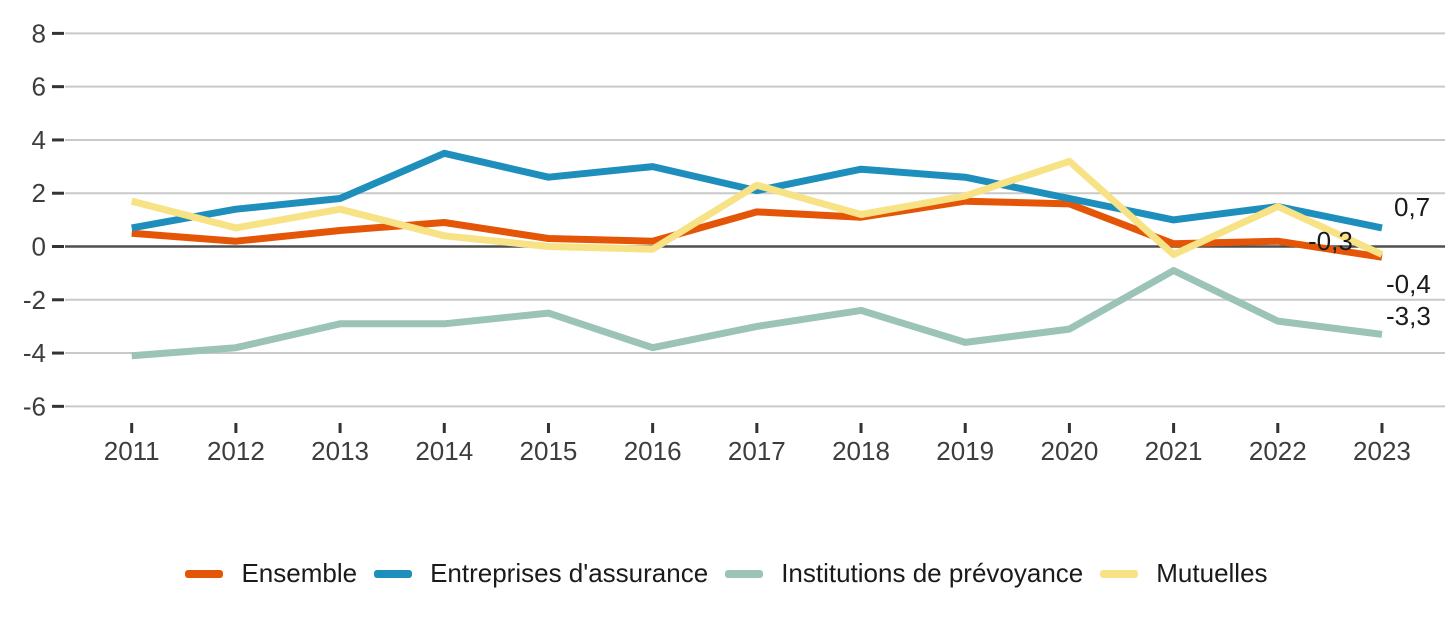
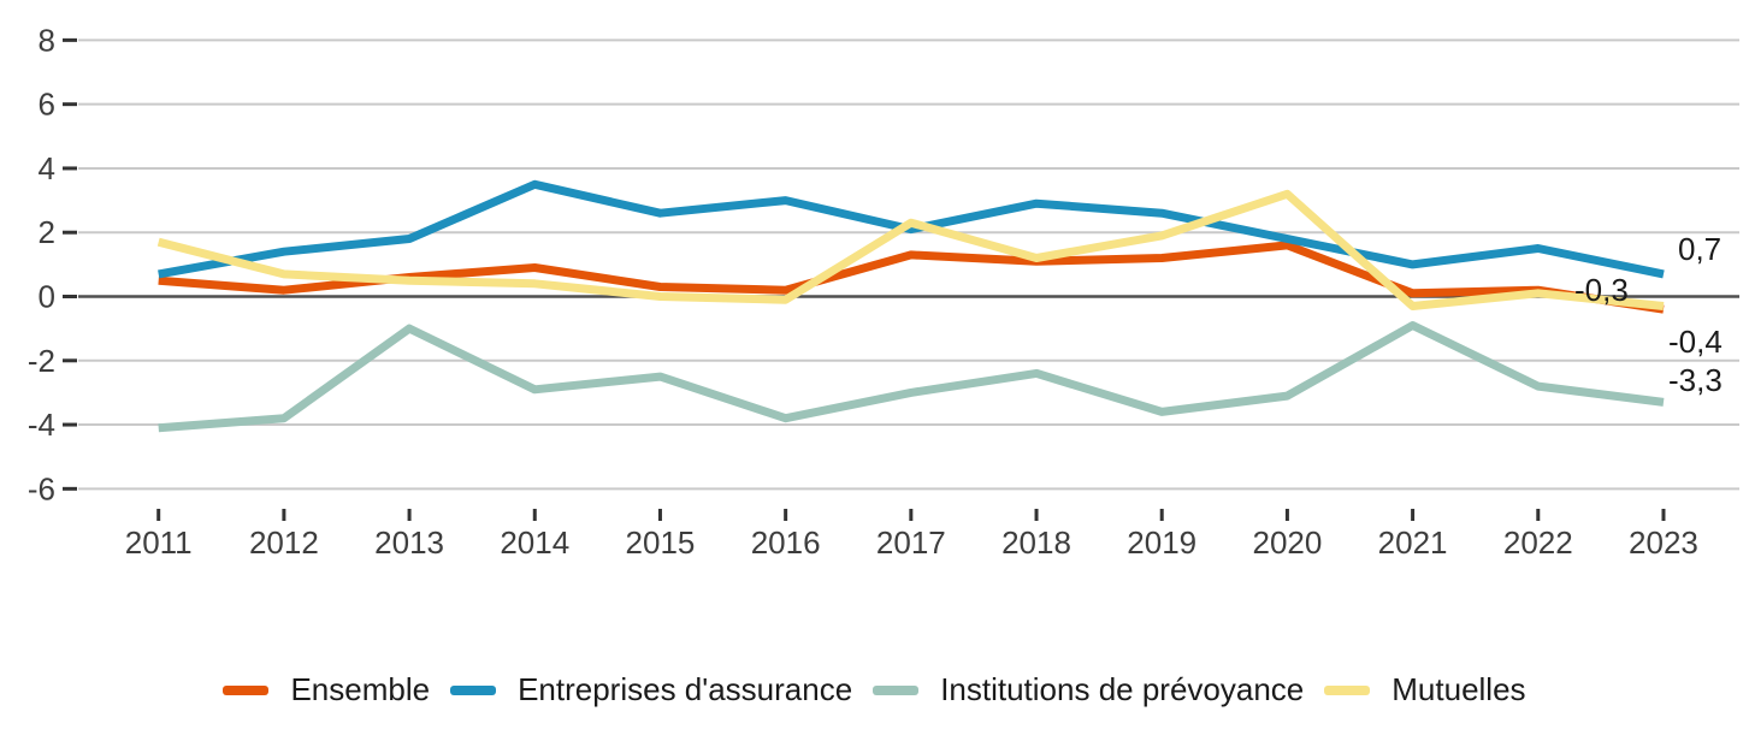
Institutions de prévoyance/2013: -2.9 -> -1.0
Mutuelles/2013: 1.4 -> 0.5
Ensemble/2019: 1.7 -> 1.2
Mutuelles/2022: 1.5 -> 0.1
